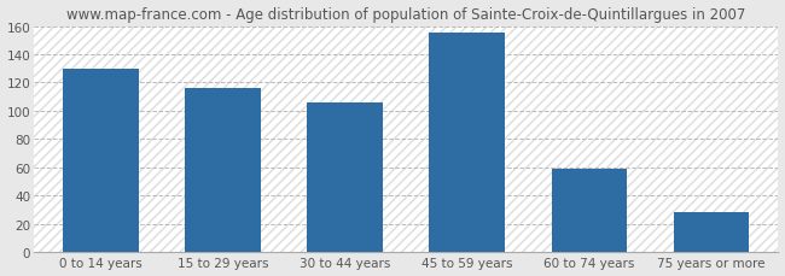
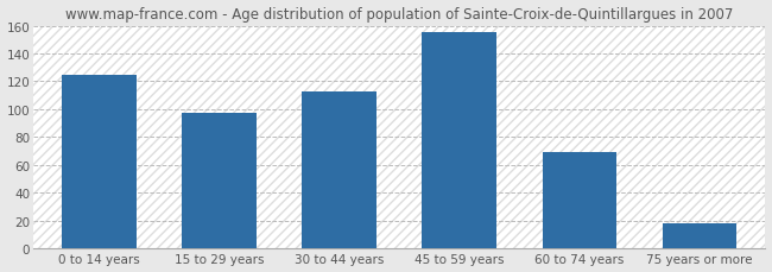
0 to 14 years: 130 -> 125
15 to 29 years: 116 -> 97
30 to 44 years: 106 -> 113
60 to 74 years: 59 -> 69
75 years or more: 28 -> 18
